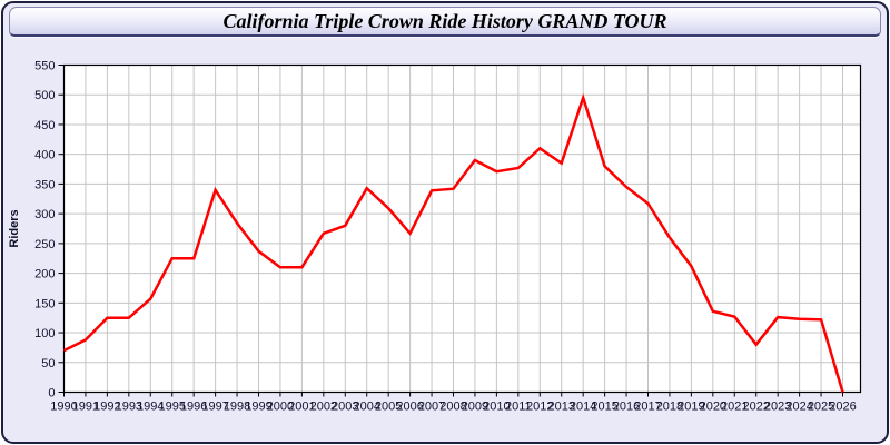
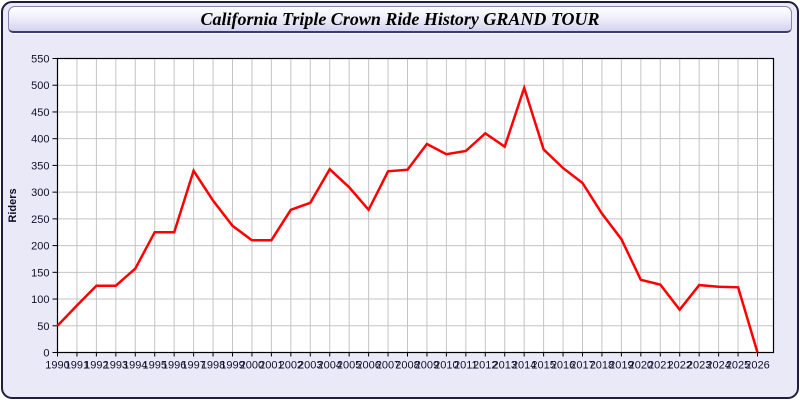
1990: 70 -> 50
